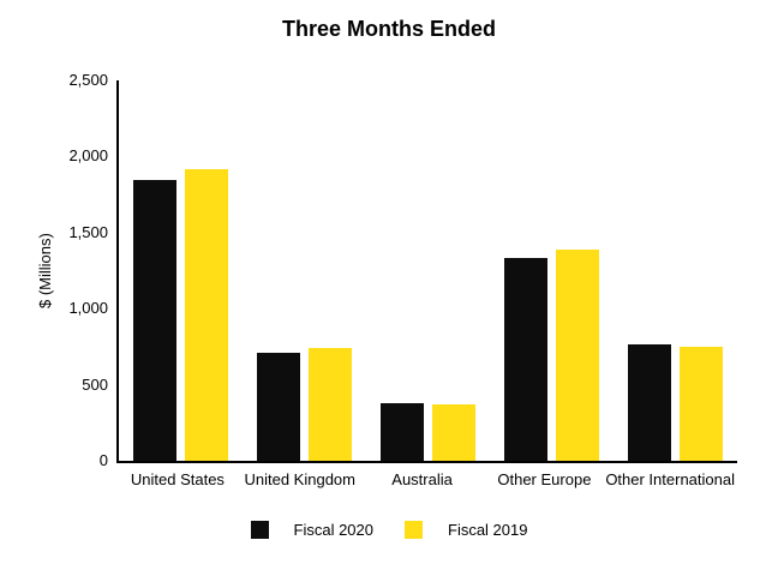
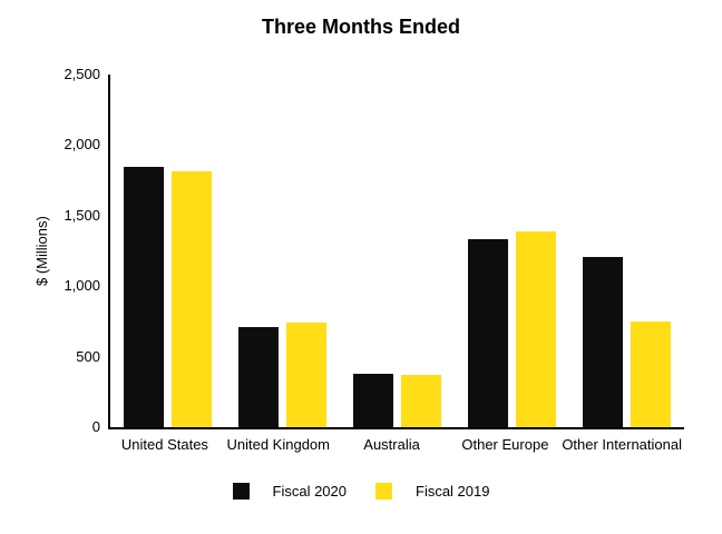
Fiscal 2019/United States: 1920 -> 1810
Fiscal 2020/Other International: 760 -> 1210
